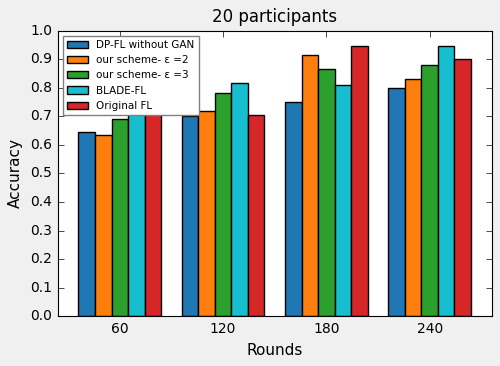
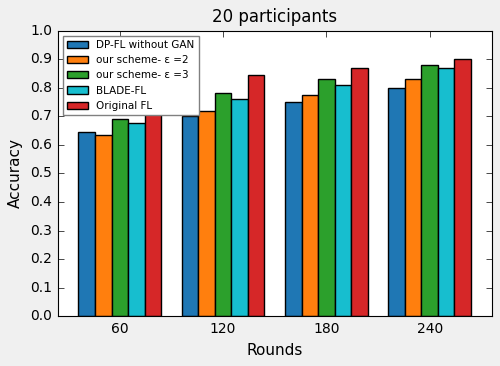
BLADE-FL/60: 0.710 -> 0.678
BLADE-FL/120: 0.815 -> 0.762
Original FL/120: 0.705 -> 0.843
our scheme- ε =2/180: 0.915 -> 0.775
our scheme- ε =3/180: 0.865 -> 0.832
Original FL/180: 0.945 -> 0.870
BLADE-FL/240: 0.945 -> 0.868
